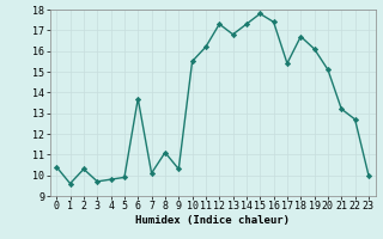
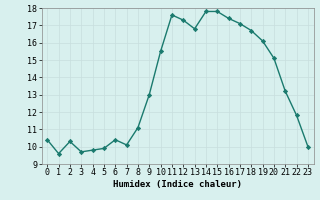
6: 13.7 -> 10.4
9: 10.3 -> 13.0
11: 16.2 -> 17.6
14: 17.3 -> 17.8
17: 15.4 -> 17.1
22: 12.7 -> 11.8
